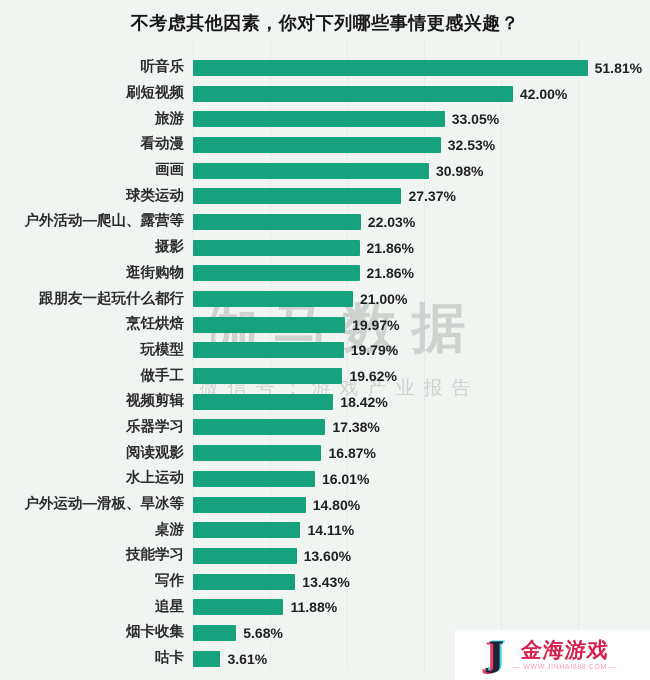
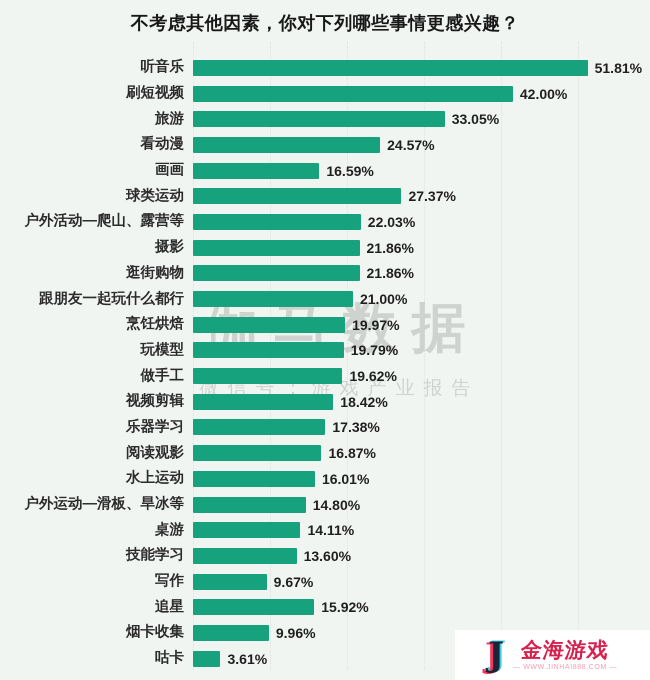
看动漫: 32.53% -> 24.57%
画画: 30.98% -> 16.59%
写作: 13.43% -> 9.67%
追星: 11.88% -> 15.92%
烟卡收集: 5.68% -> 9.96%
